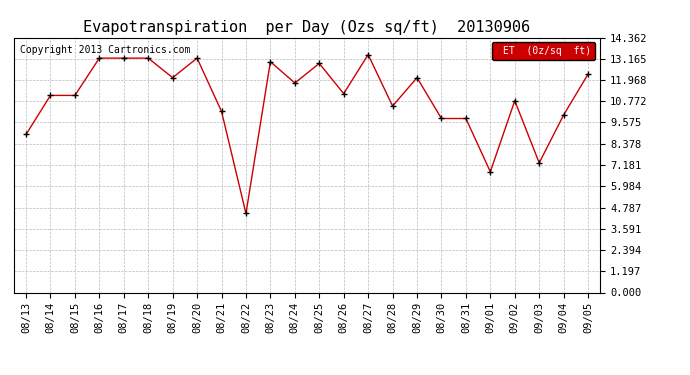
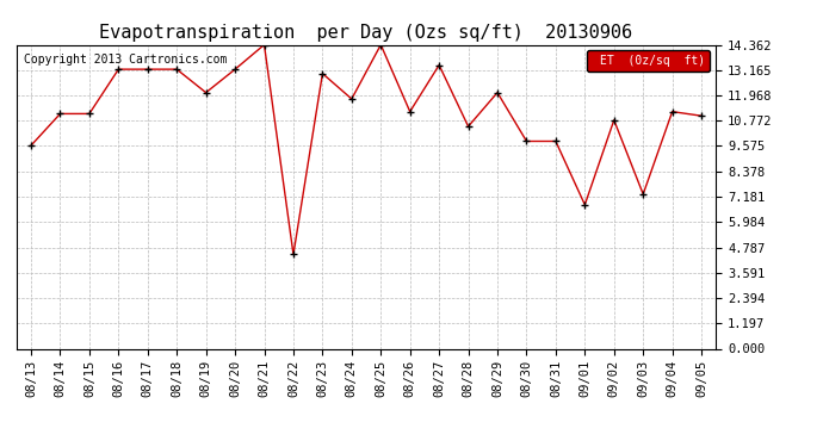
08/13: 8.9 -> 9.6
08/21: 10.2 -> 14.4
08/25: 12.9 -> 14.4
09/04: 10.0 -> 11.2
09/05: 12.3 -> 11.0
